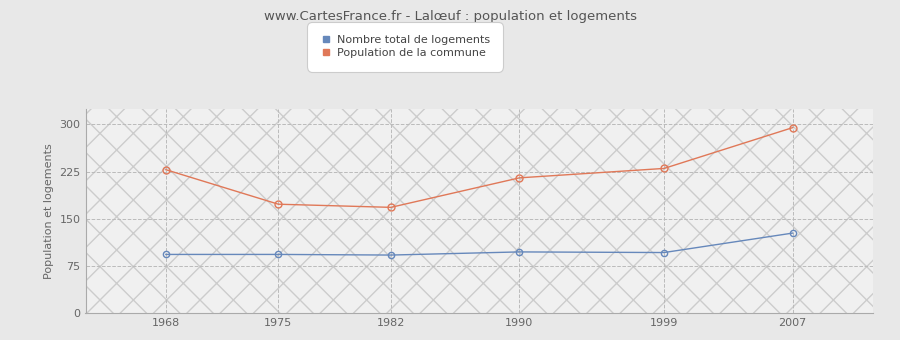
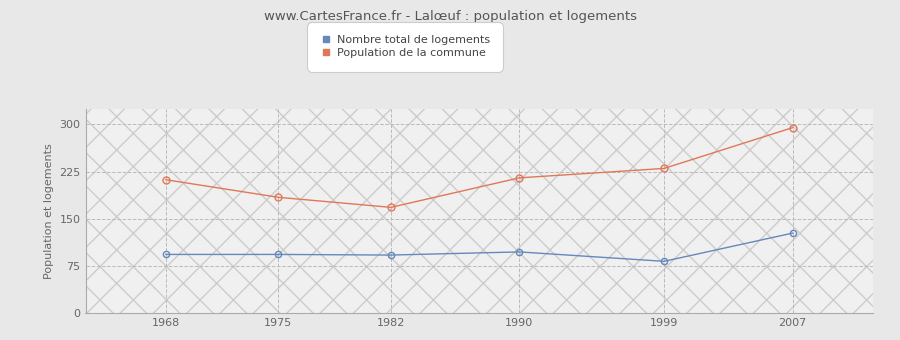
Population de la commune/1968: 228 -> 212
Population de la commune/1975: 173 -> 184
Nombre total de logements/1999: 96 -> 82
